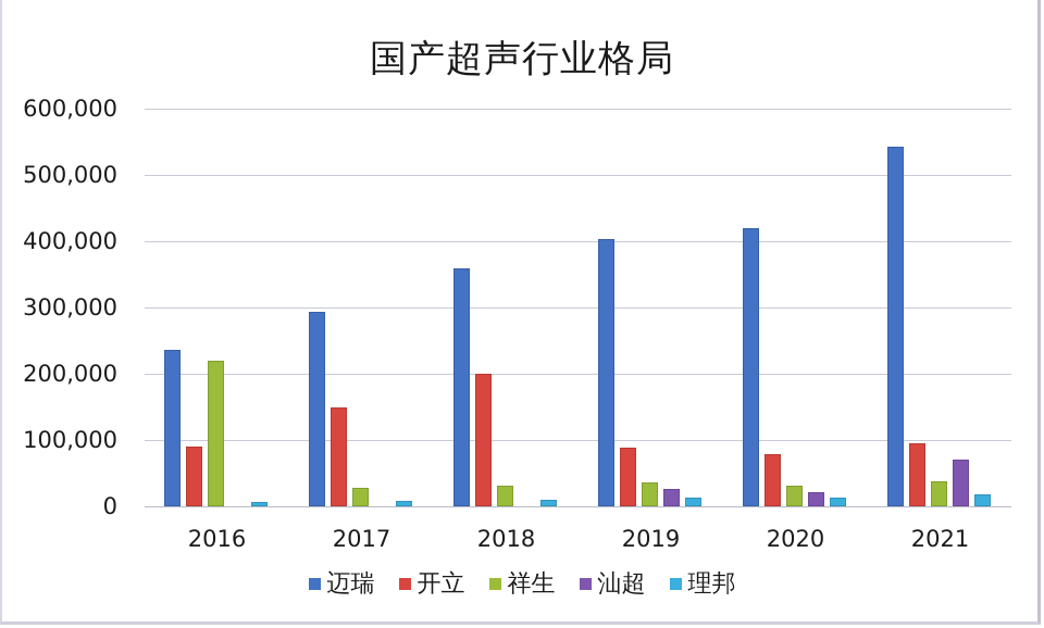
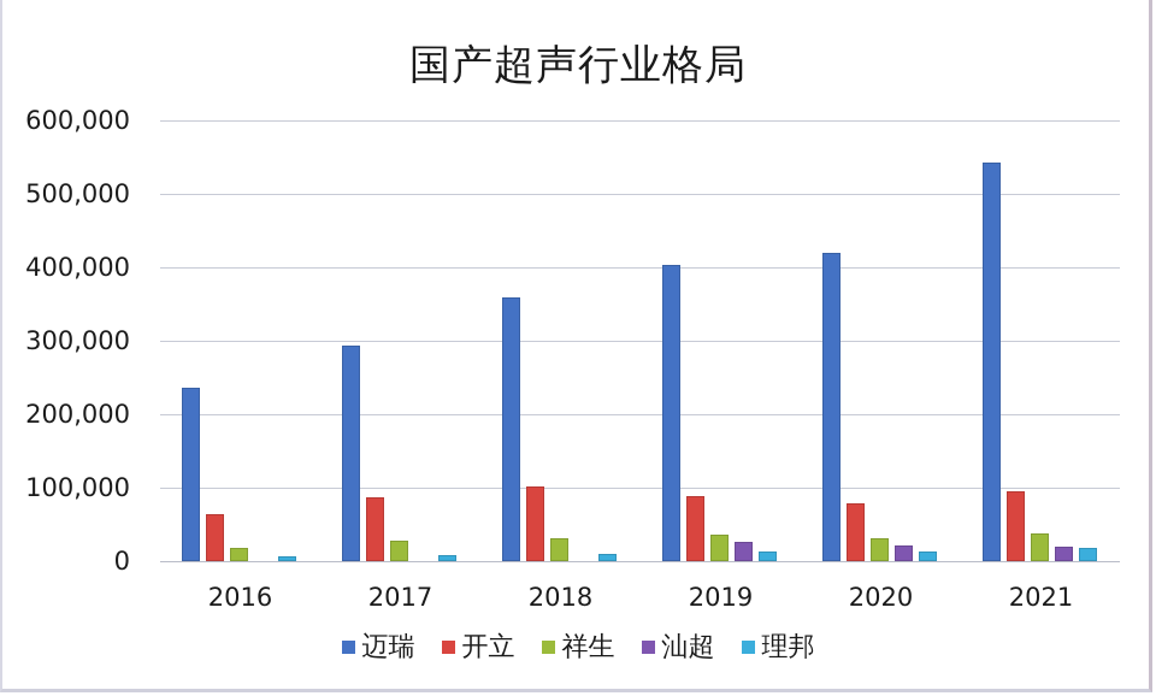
开立/2016: 90000 -> 60000
祥生/2016: 220000 -> 20000
开立/2017: 150000 -> 90000
开立/2018: 200000 -> 100000
汕超/2021: 70000 -> 20000
